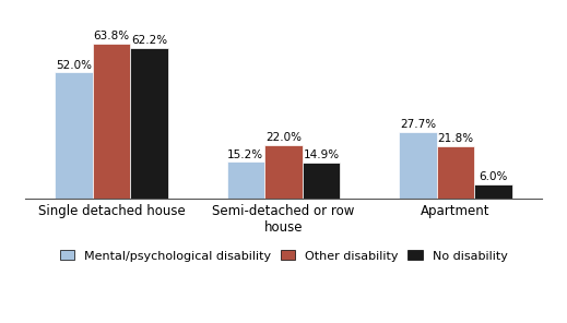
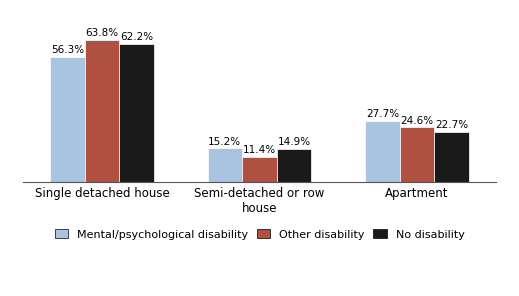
Mental/psychological disability/Single detached house: 52.0% -> 56.3%
Other disability/Semi-detached or row house: 22.0% -> 11.4%
Other disability/Apartment: 21.8% -> 24.6%
No disability/Apartment: 6.0% -> 22.7%
